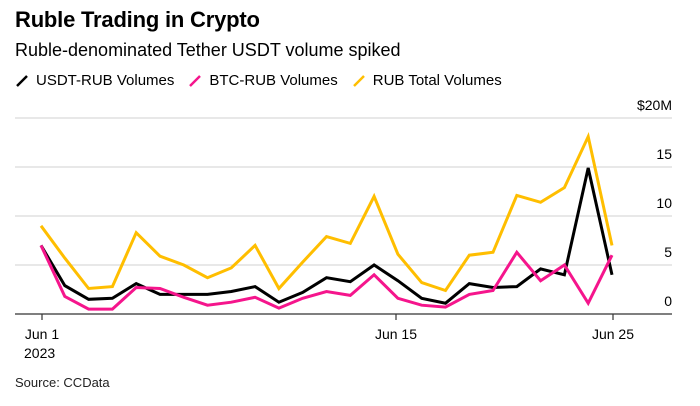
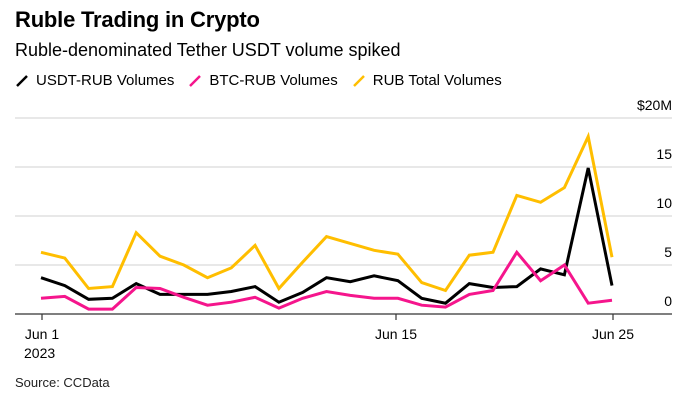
USDT-RUB Volumes/Jun 1: $7M -> $4M
BTC-RUB Volumes/Jun 1: $7M -> $2M
RUB Total Volumes/Jun 1: $9M -> $6M
USDT-RUB Volumes/Jun 15: $5M -> $4M
BTC-RUB Volumes/Jun 15: $4M -> $2M
RUB Total Volumes/Jun 15: $12M -> $6M
USDT-RUB Volumes/Jun 25: $4M -> $3M
BTC-RUB Volumes/Jun 25: $6M -> $1M
RUB Total Volumes/Jun 25: $7M -> $6M
